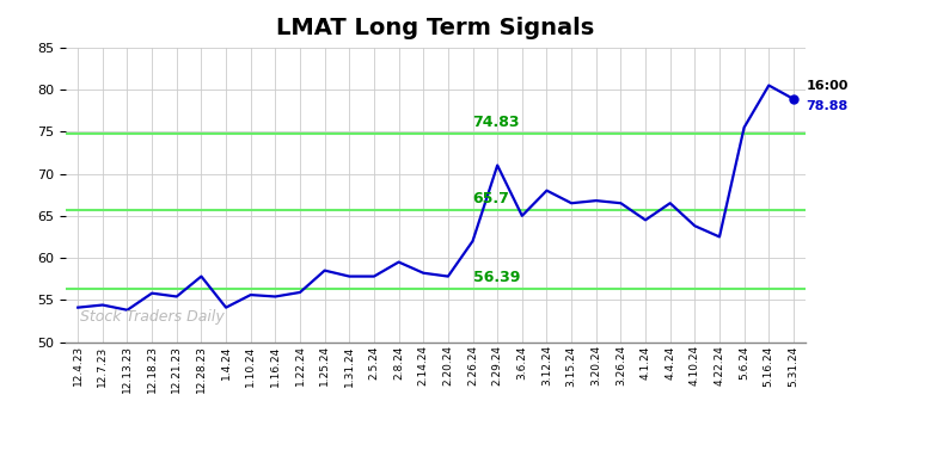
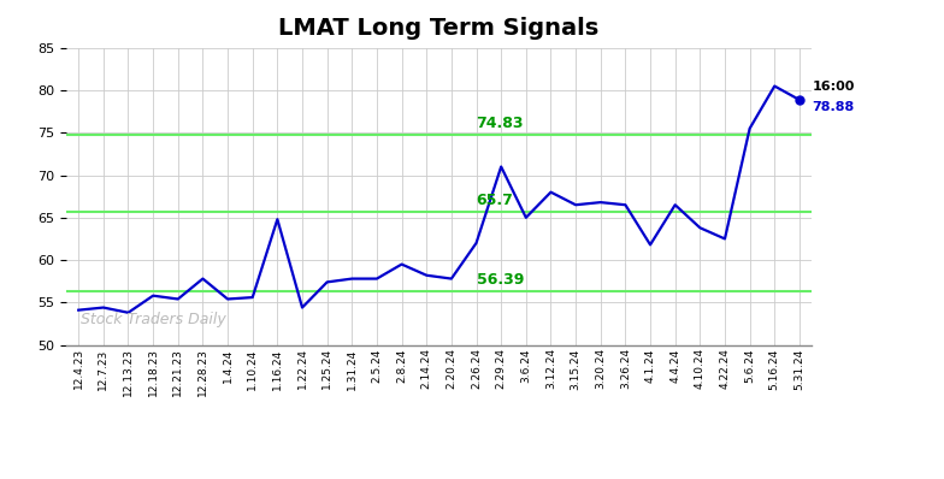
1.4.24: 54.1 -> 55.4
1.16.24: 55.4 -> 64.8
1.22.24: 55.9 -> 54.4
1.25.24: 58.5 -> 57.4
4.1.24: 64.5 -> 61.8
